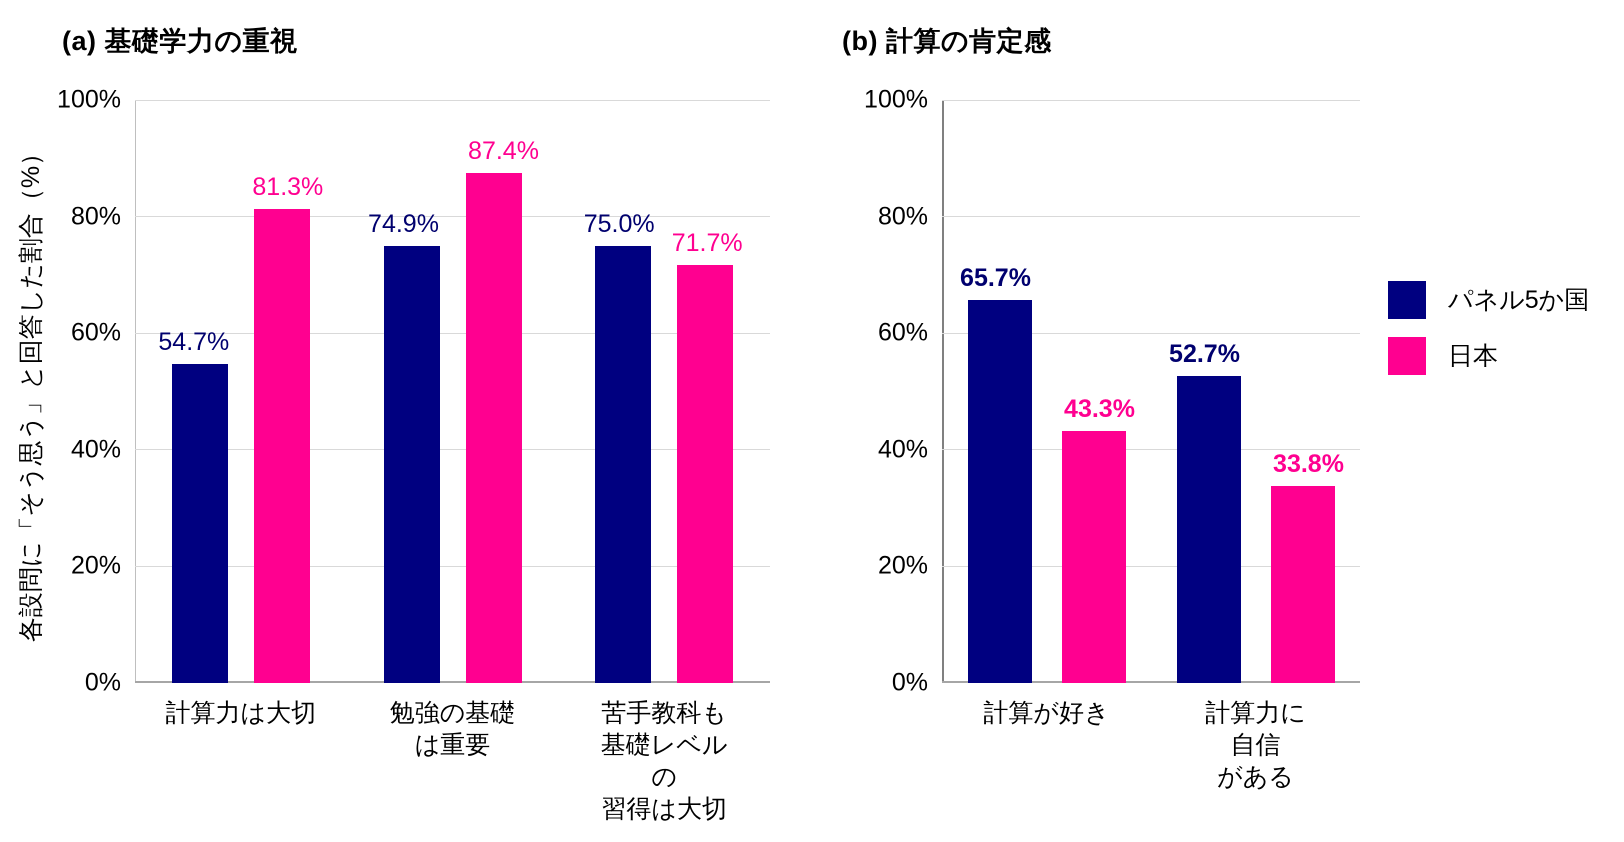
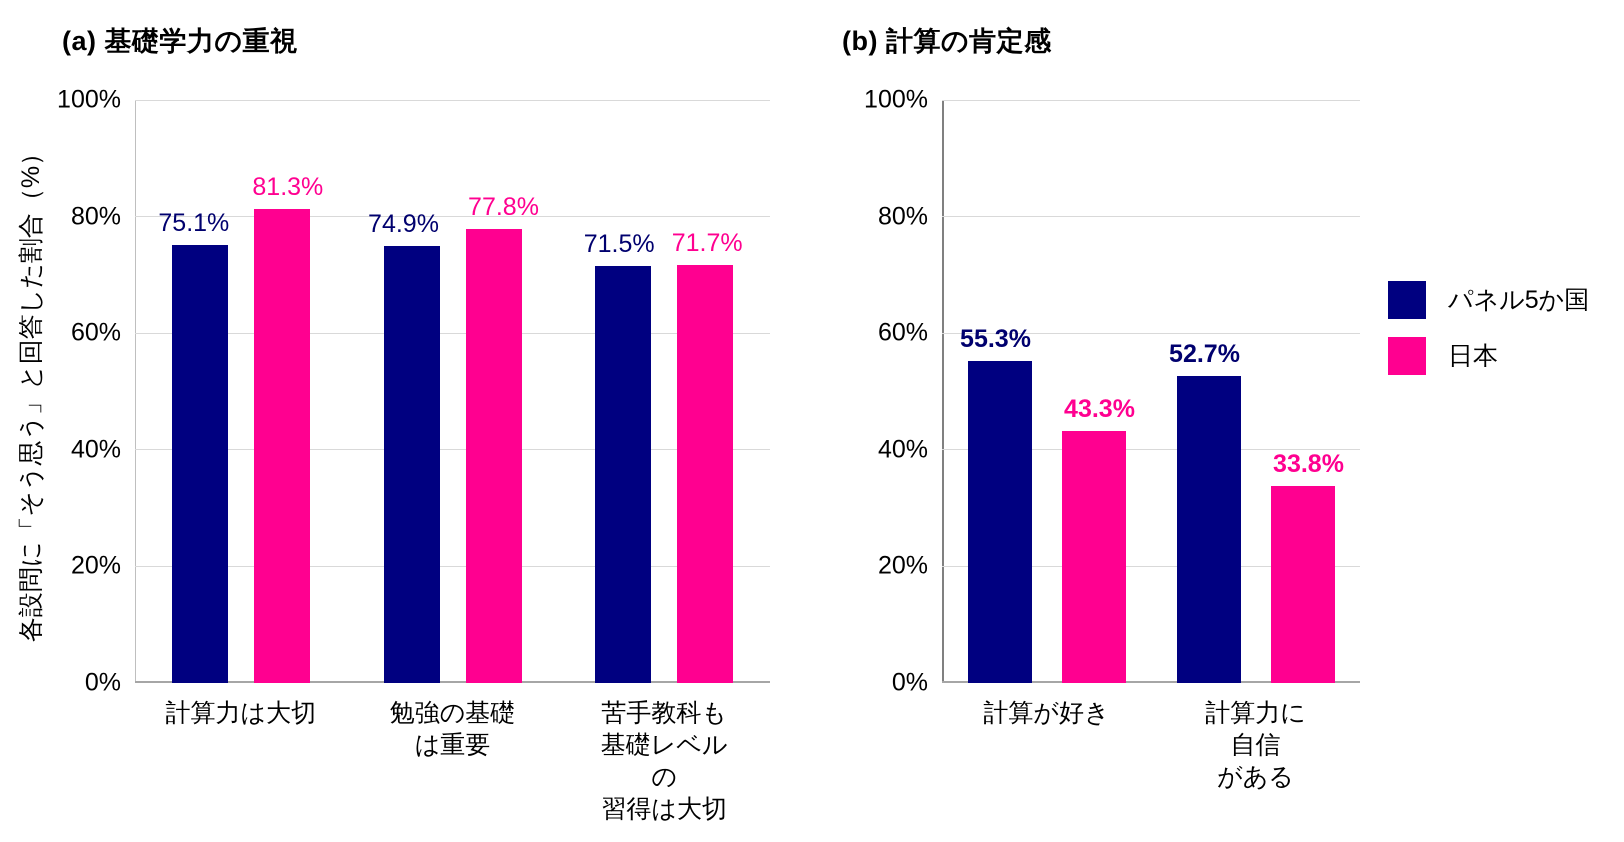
(a) 基礎学力の重視/パネル5か国/計算力は大切: 54.7% -> 75.1%
(a) 基礎学力の重視/日本/勉強の基礎 は重要: 87.4% -> 77.8%
(a) 基礎学力の重視/パネル5か国/苦手教科も 基礎レベルの 習得は大切: 75.0% -> 71.5%
(b) 計算の肯定感/パネル5か国/計算が好き: 65.7% -> 55.3%
